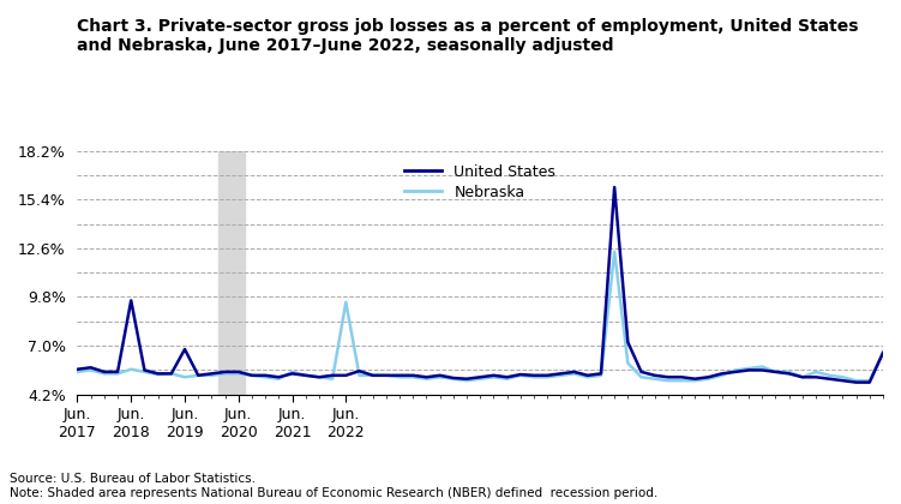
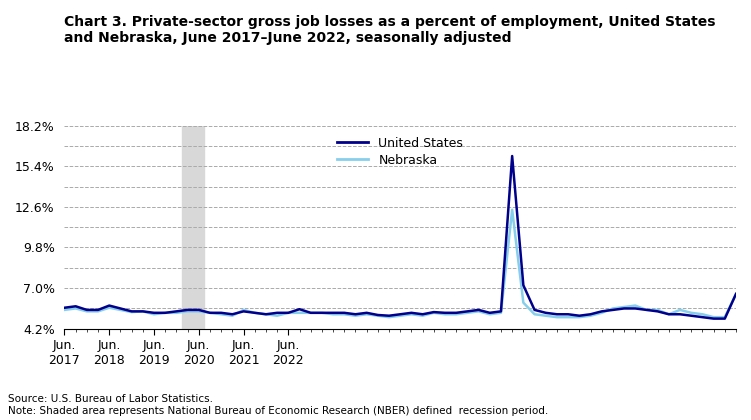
United States/Jun. 2018: 9.6% -> 5.8%
United States/Jun. 2019: 6.8% -> 5.3%
Nebraska/Jun. 2022: 9.5% -> 5.3%
